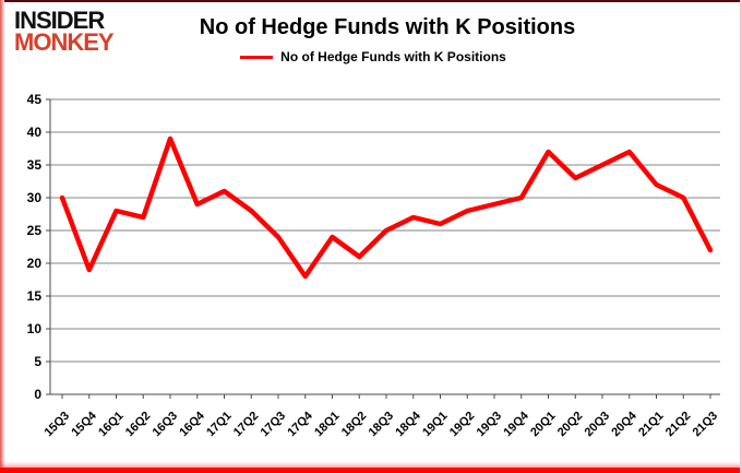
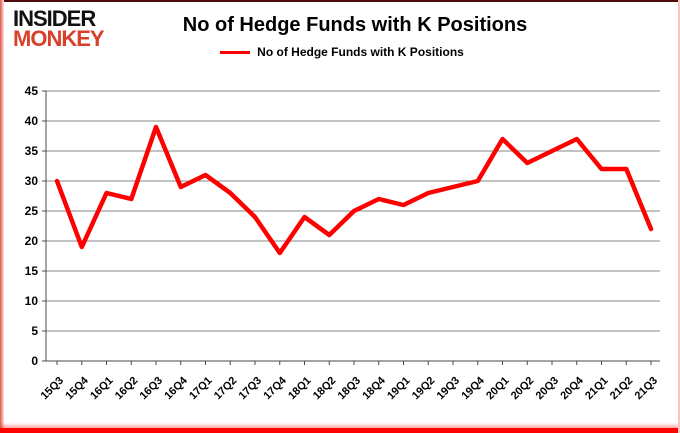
21Q2: 30 -> 32
